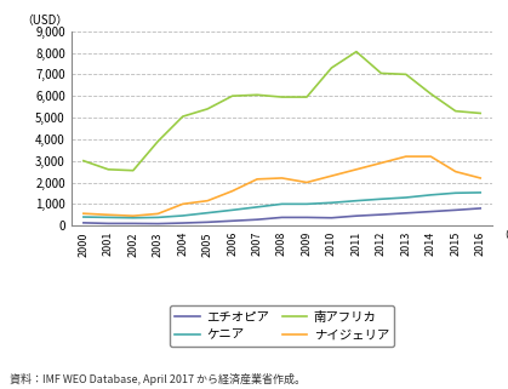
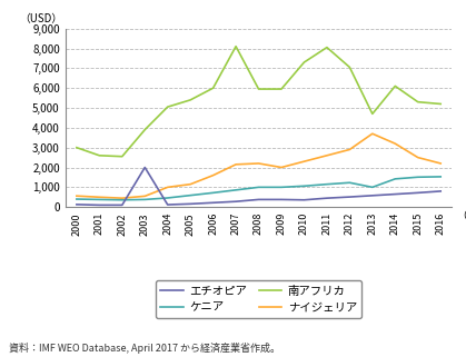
エチオピア/2003: 100 -> 2,000
南アフリカ/2007: 6,000 -> 8,100
ケニア/2013: 1,300 -> 1,000
南アフリカ/2013: 7,000 -> 4,700
ナイジェリア/2013: 3,200 -> 3,700
